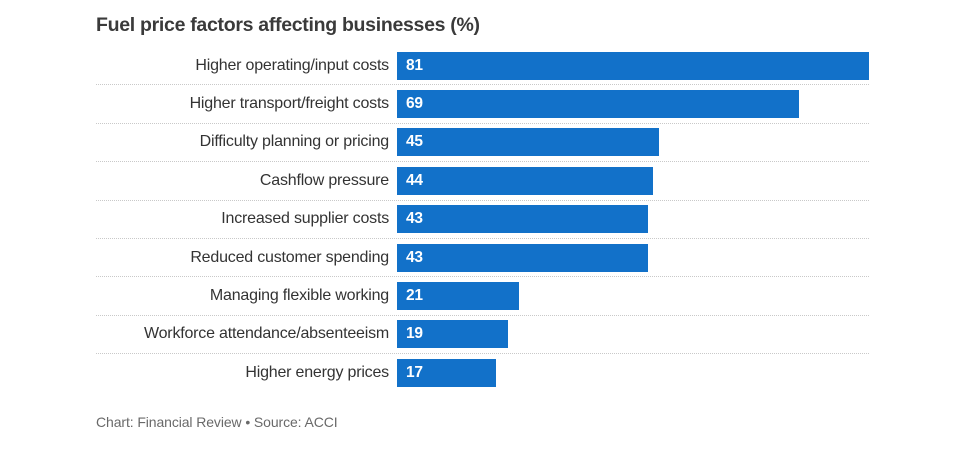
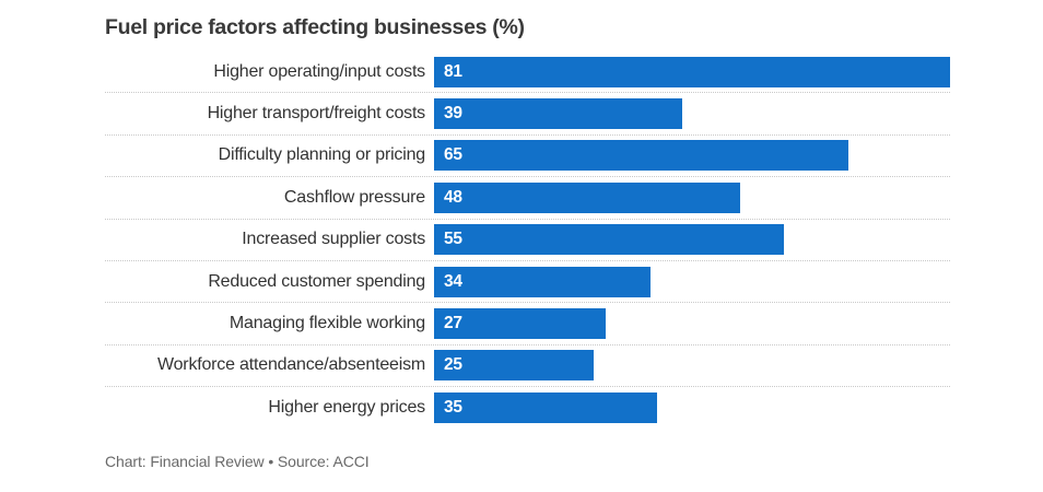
Higher transport/freight costs: 69 -> 39
Difficulty planning or pricing: 45 -> 65
Cashflow pressure: 44 -> 48
Increased supplier costs: 43 -> 55
Reduced customer spending: 43 -> 34
Managing flexible working: 21 -> 27
Workforce attendance/absenteeism: 19 -> 25
Higher energy prices: 17 -> 35
